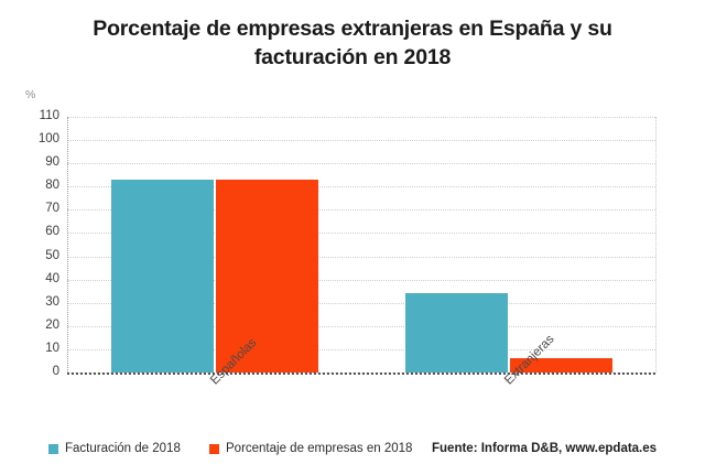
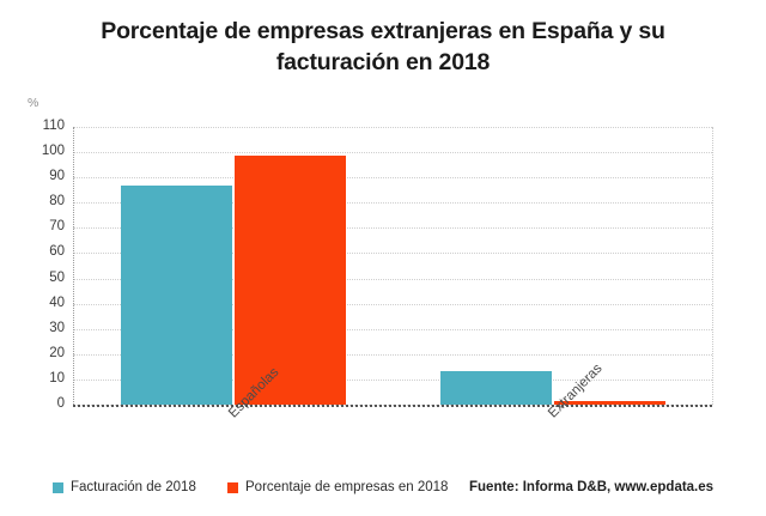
Facturación de 2018/Españolas: 83 -> 87
Porcentaje de empresas en 2018/Españolas: 83 -> 99
Facturación de 2018/Extranjeras: 34 -> 13
Porcentaje de empresas en 2018/Extranjeras: 6 -> 1
